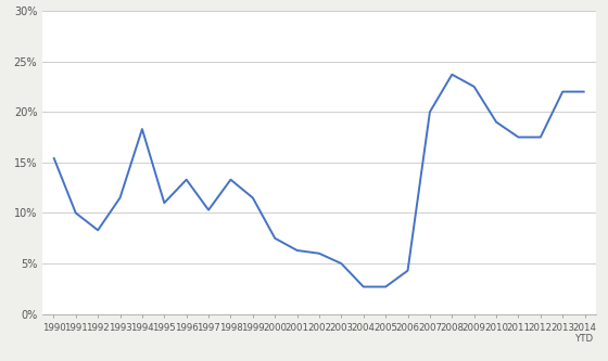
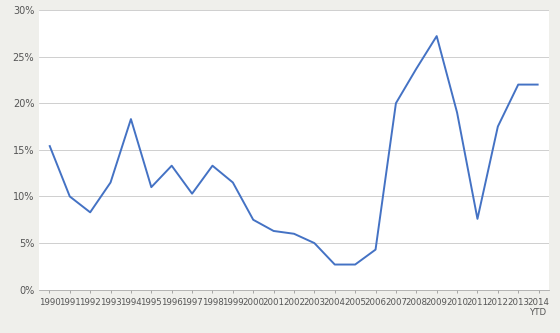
2009: 22.5% -> 27.2%
2011: 17.5% -> 7.6%
